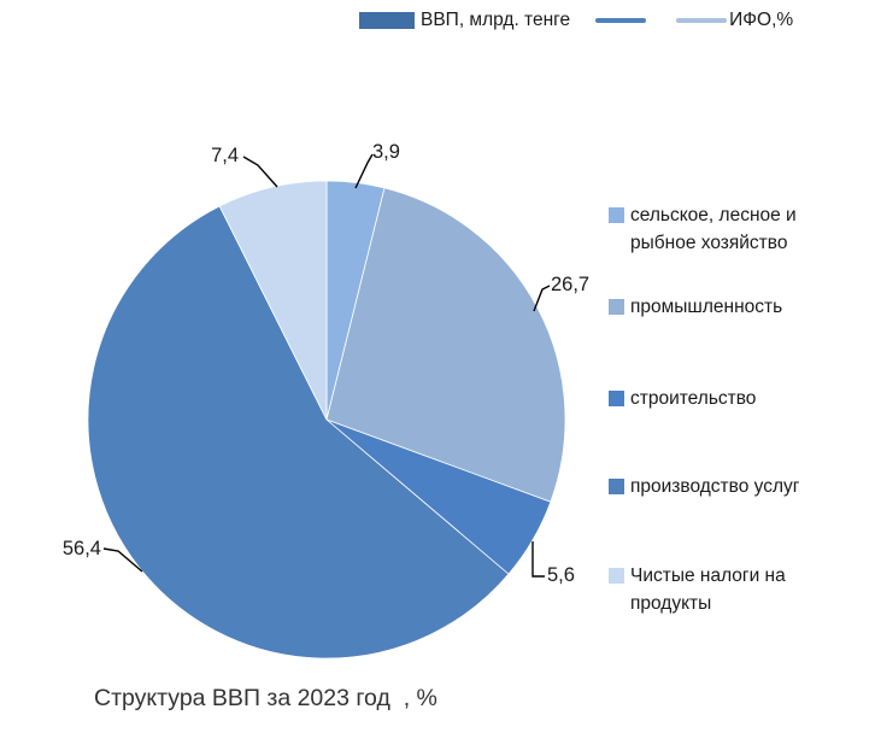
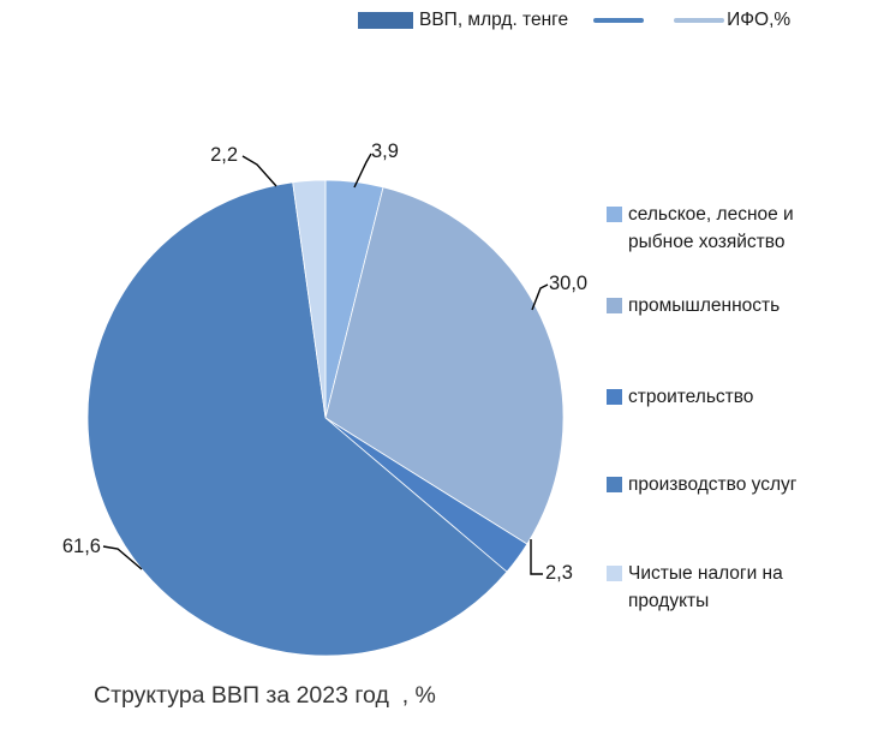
промышленность: 26,7 -> 30,0
строительство: 5,6 -> 2,3
производство услуг: 56,4 -> 61,6
Чистые налоги на продукты: 7,4 -> 2,2
